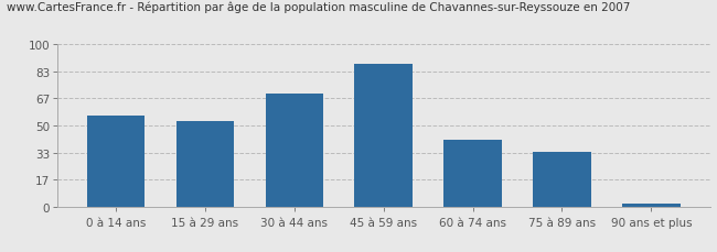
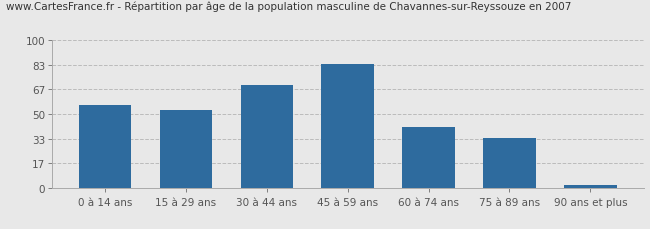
45 à 59 ans: 88 -> 84
